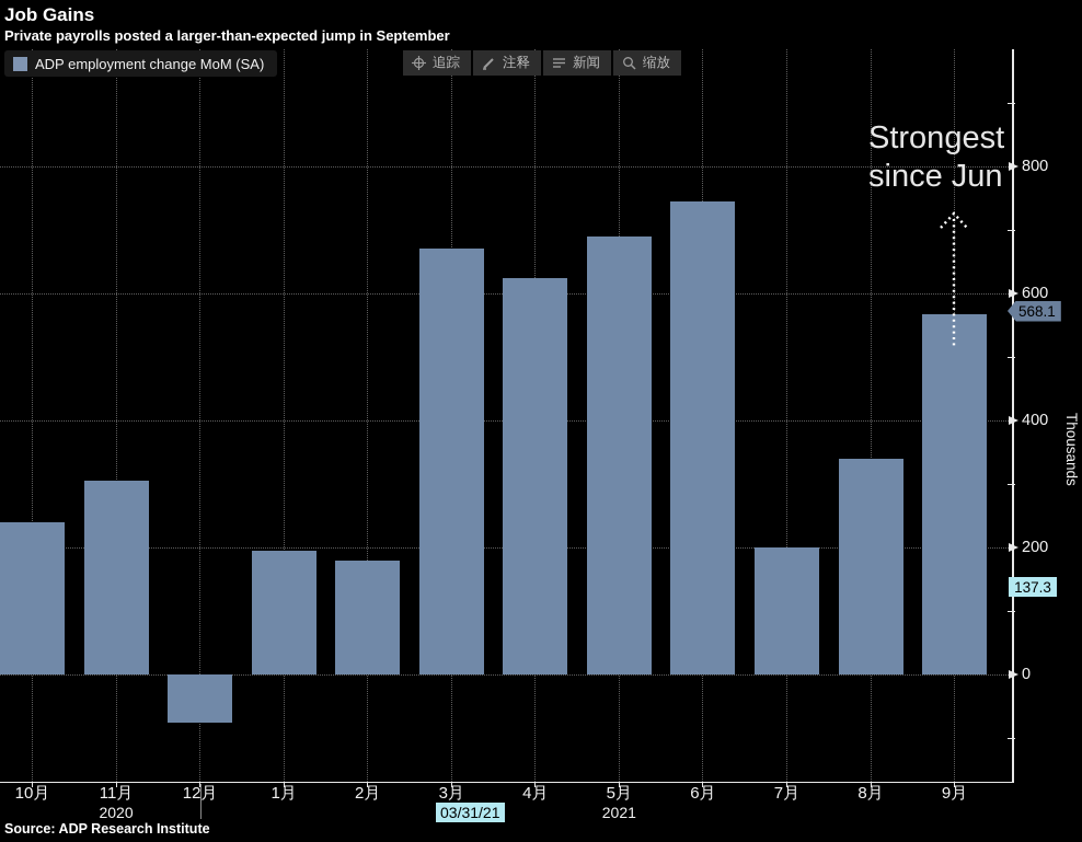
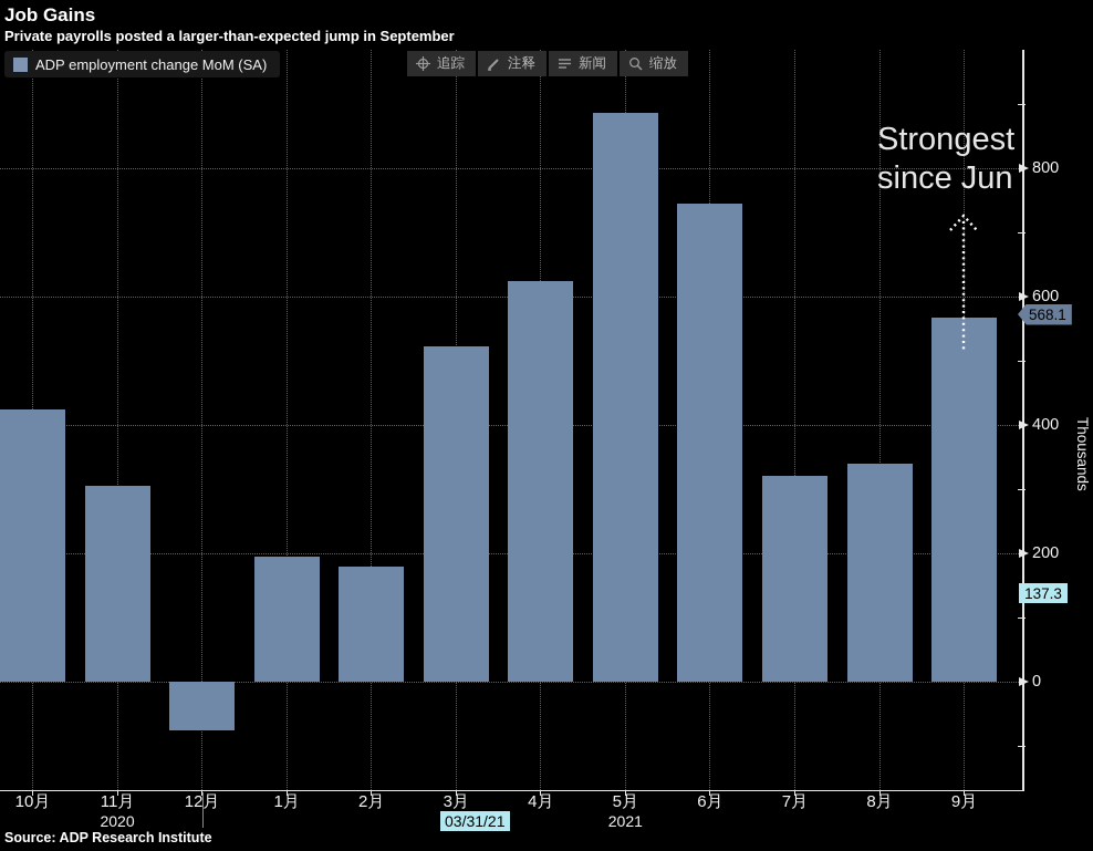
10月: 240 -> 420
3月: 670 -> 520
5月: 690 -> 890
7月: 200 -> 320
